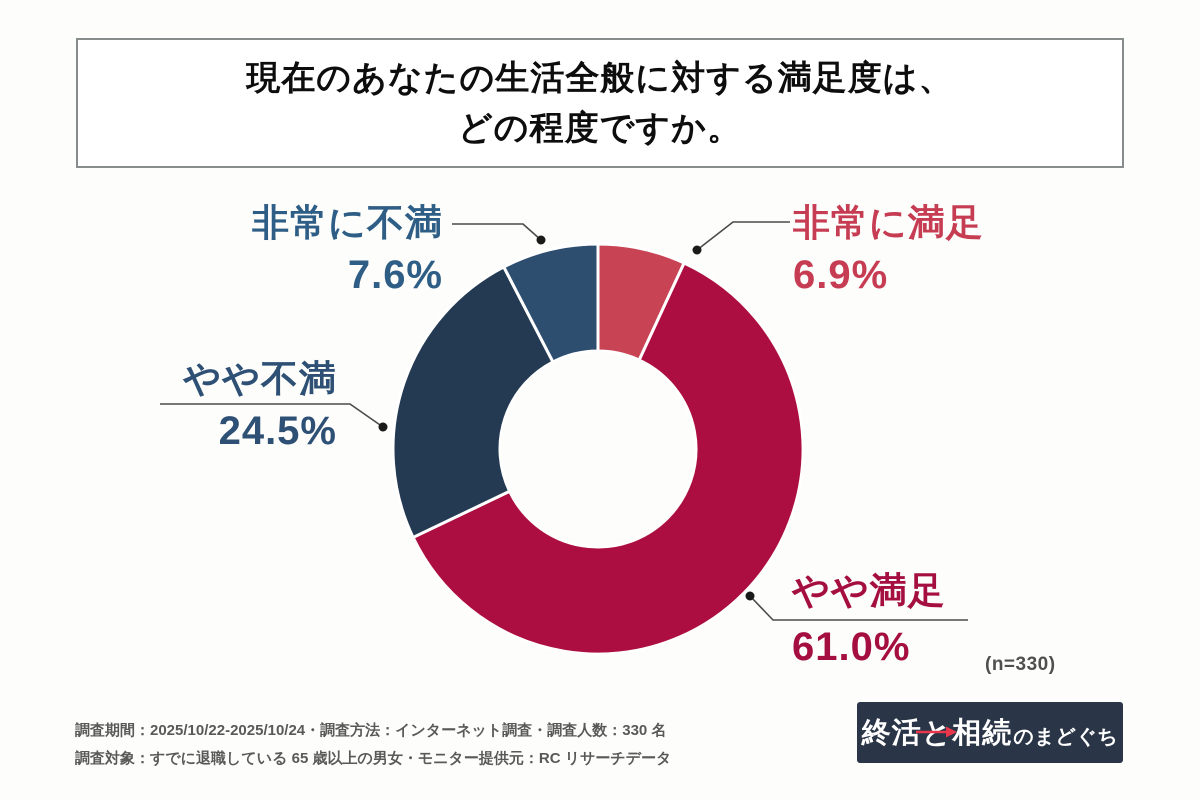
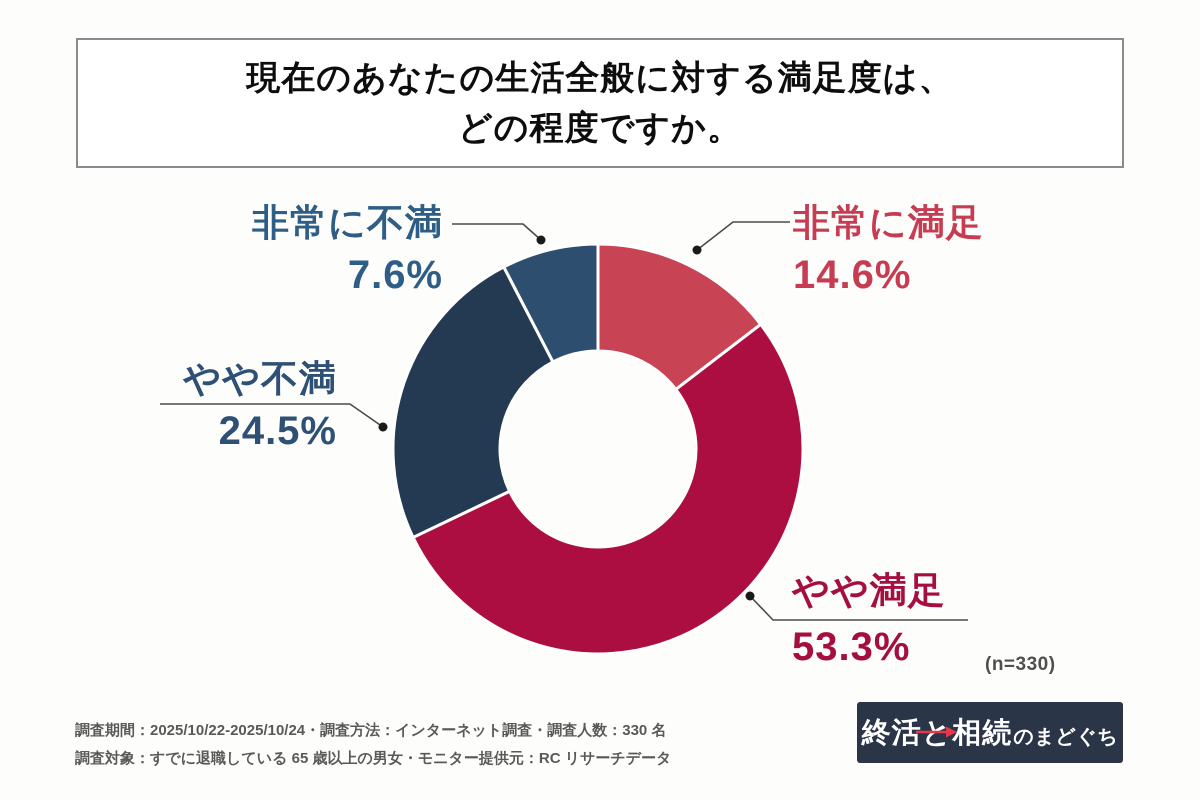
非常に満足: 6.9% -> 14.6%
やや満足: 61.0% -> 53.3%
